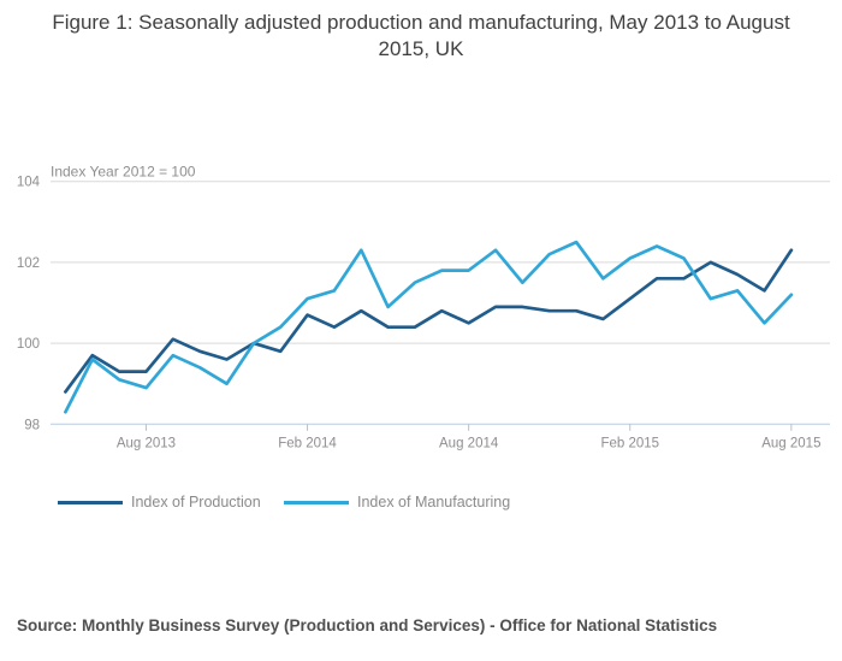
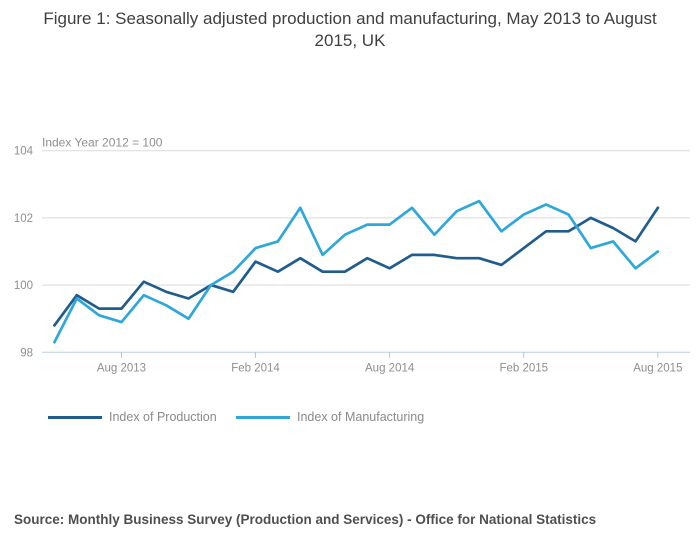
Index of Manufacturing/Aug 2015: 101.2 -> 101.0
